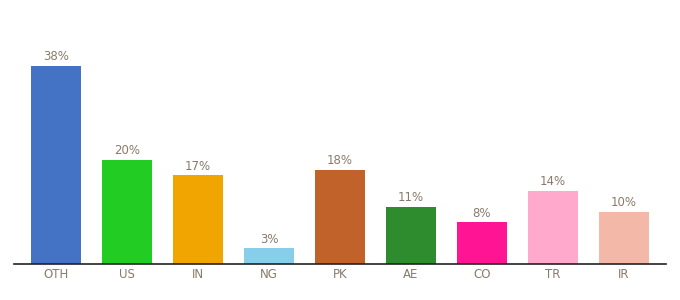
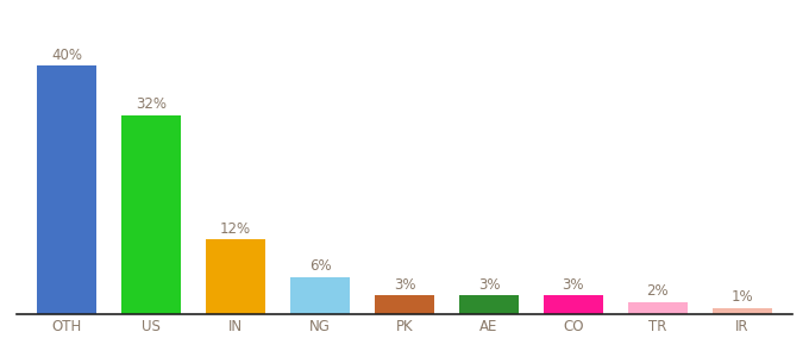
OTH: 38% -> 40%
US: 20% -> 32%
IN: 17% -> 12%
NG: 3% -> 6%
PK: 18% -> 3%
AE: 11% -> 3%
CO: 8% -> 3%
TR: 14% -> 2%
IR: 10% -> 1%
